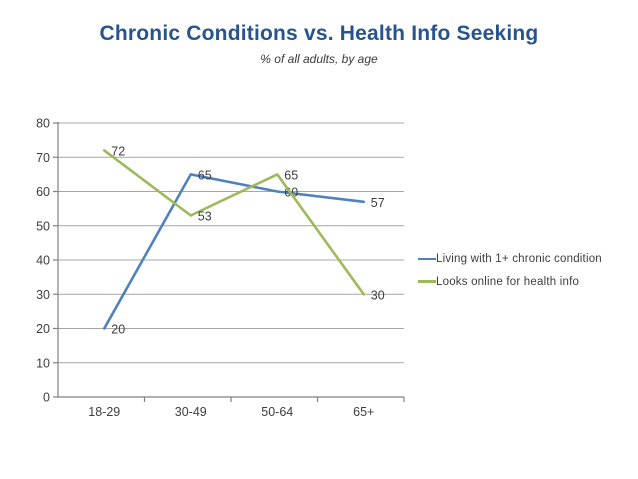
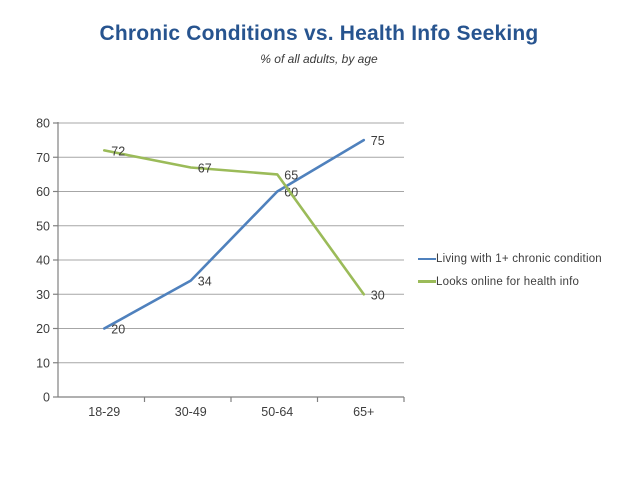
Living with 1+ chronic condition/30-49: 65 -> 34
Looks online for health info/30-49: 53 -> 67
Living with 1+ chronic condition/65+: 57 -> 75
